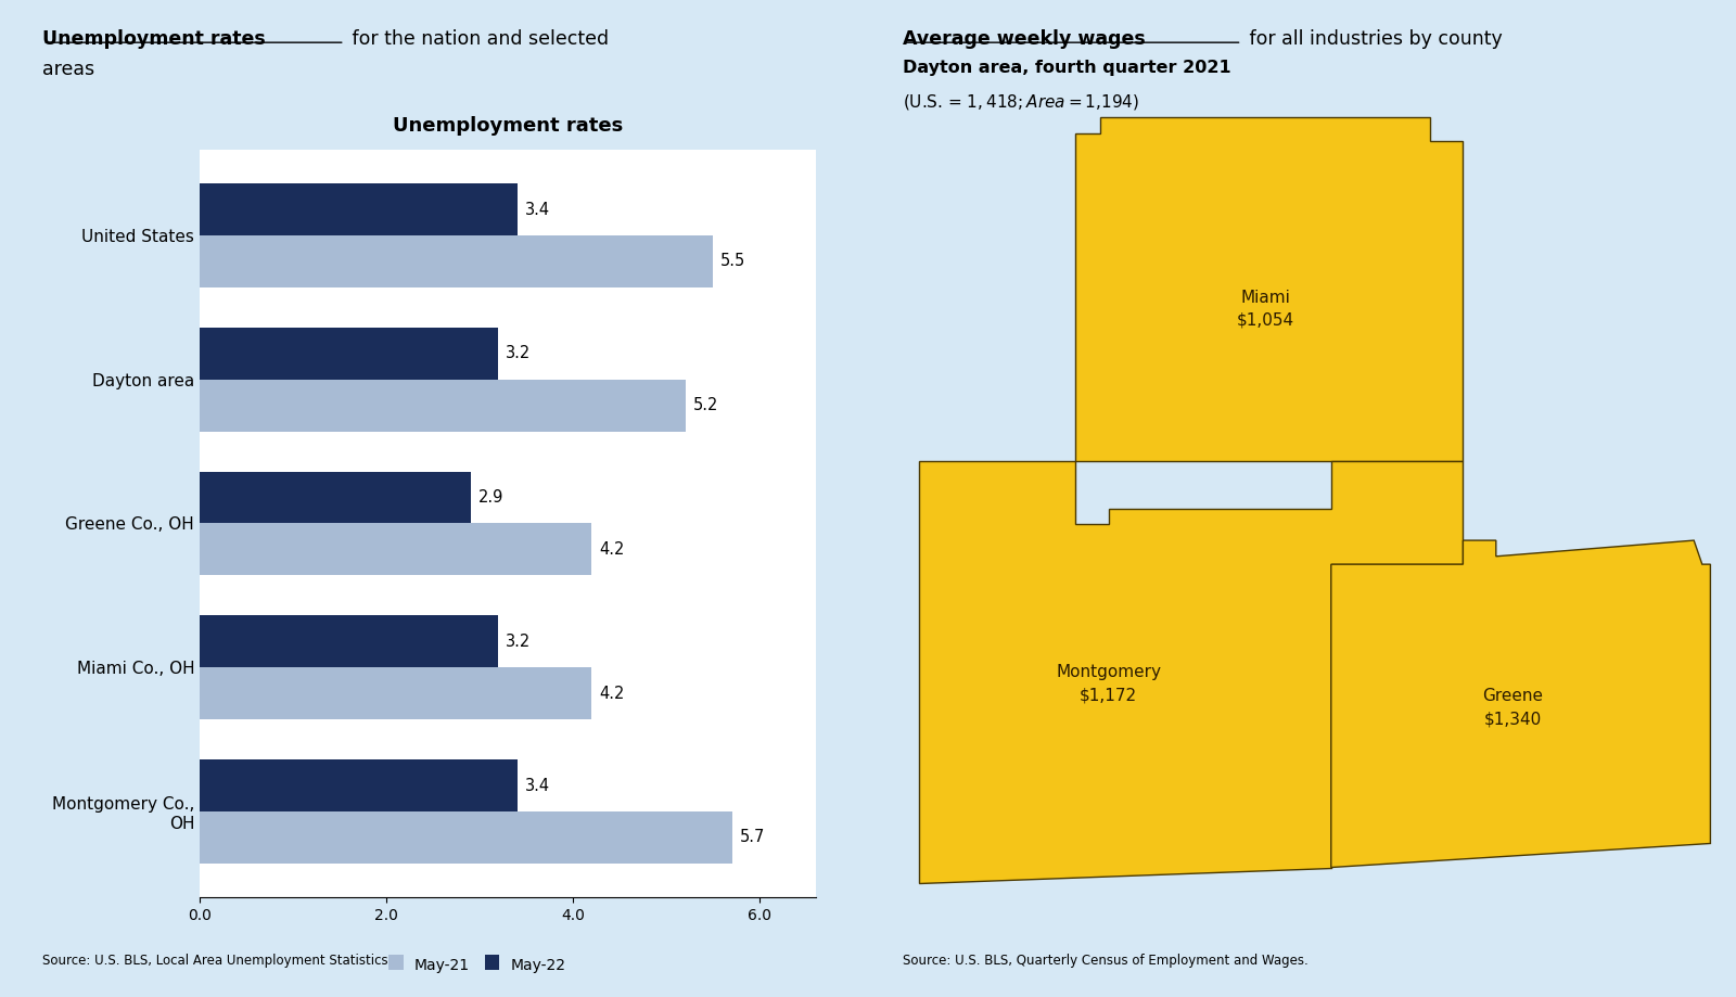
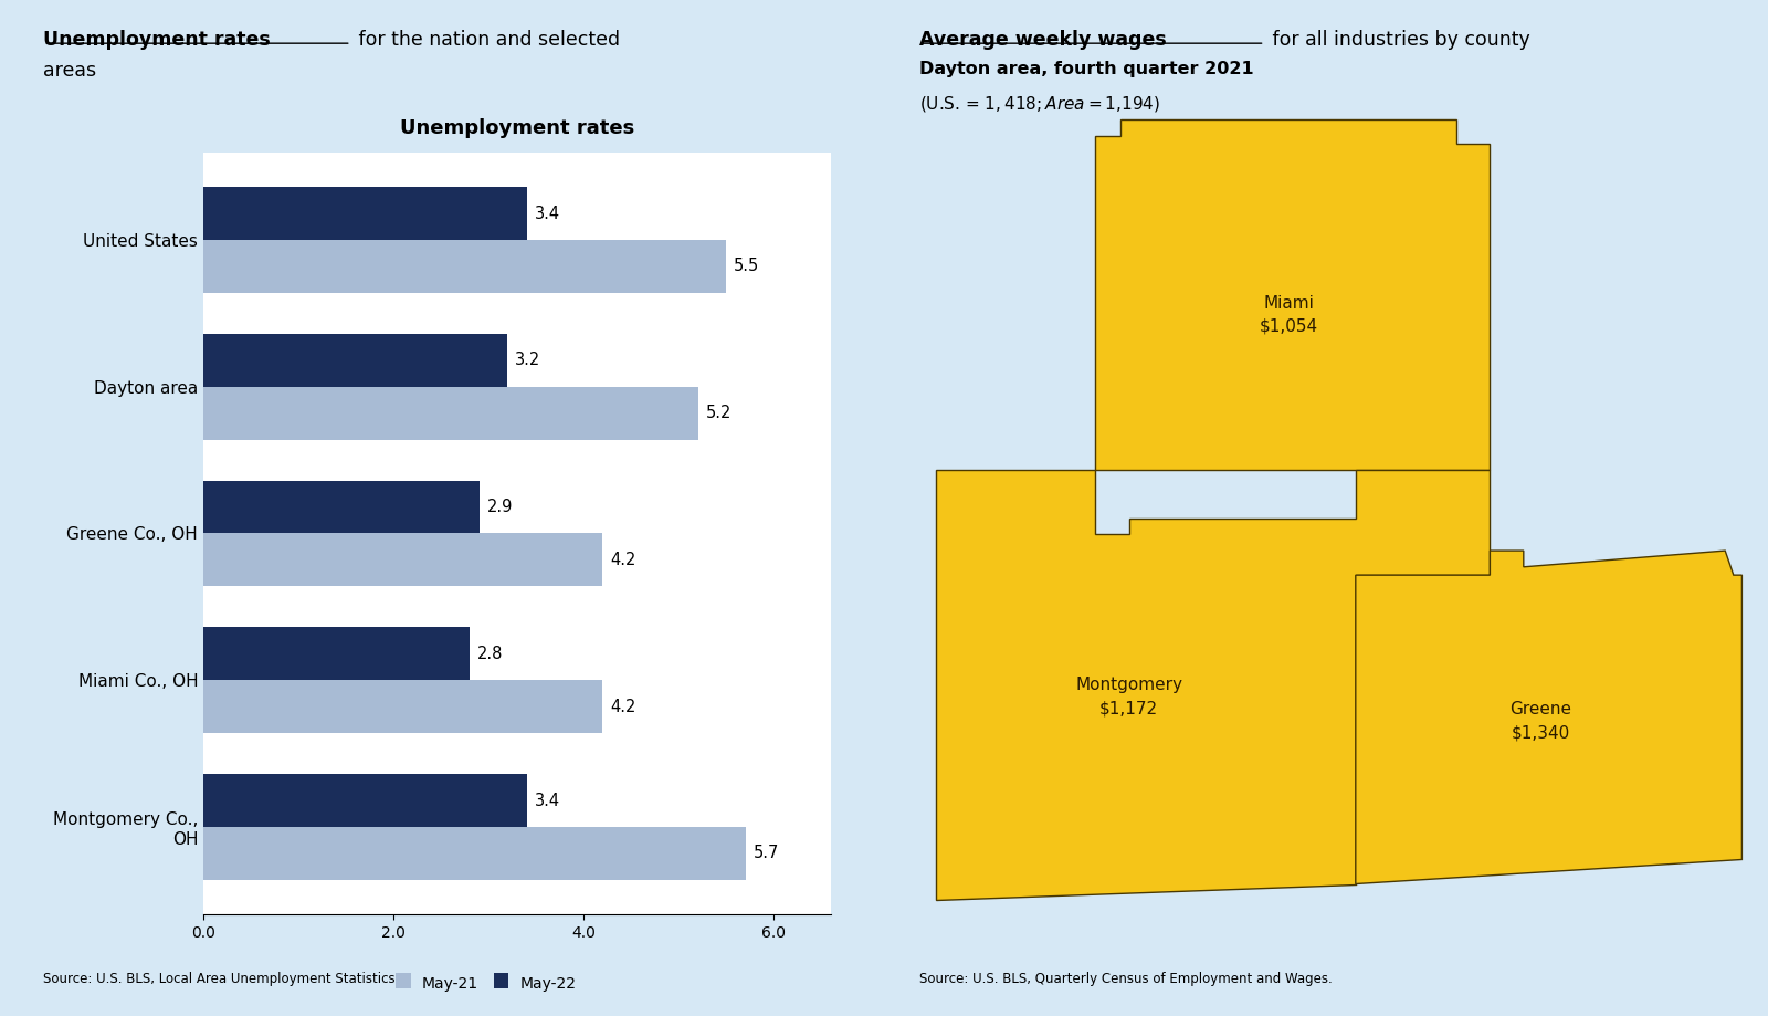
May-22/Miami Co., OH: 3.2 -> 2.8
